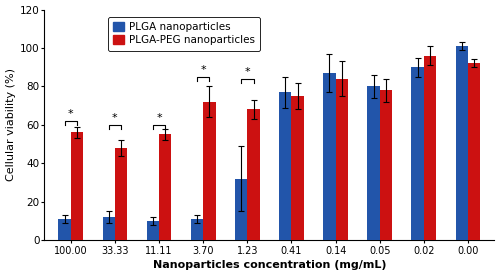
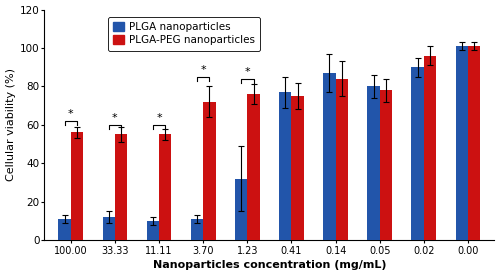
PLGA-PEG nanoparticles/33.33: 48 -> 55
PLGA-PEG nanoparticles/1.23: 68 -> 76
PLGA-PEG nanoparticles/0.00: 92 -> 101
